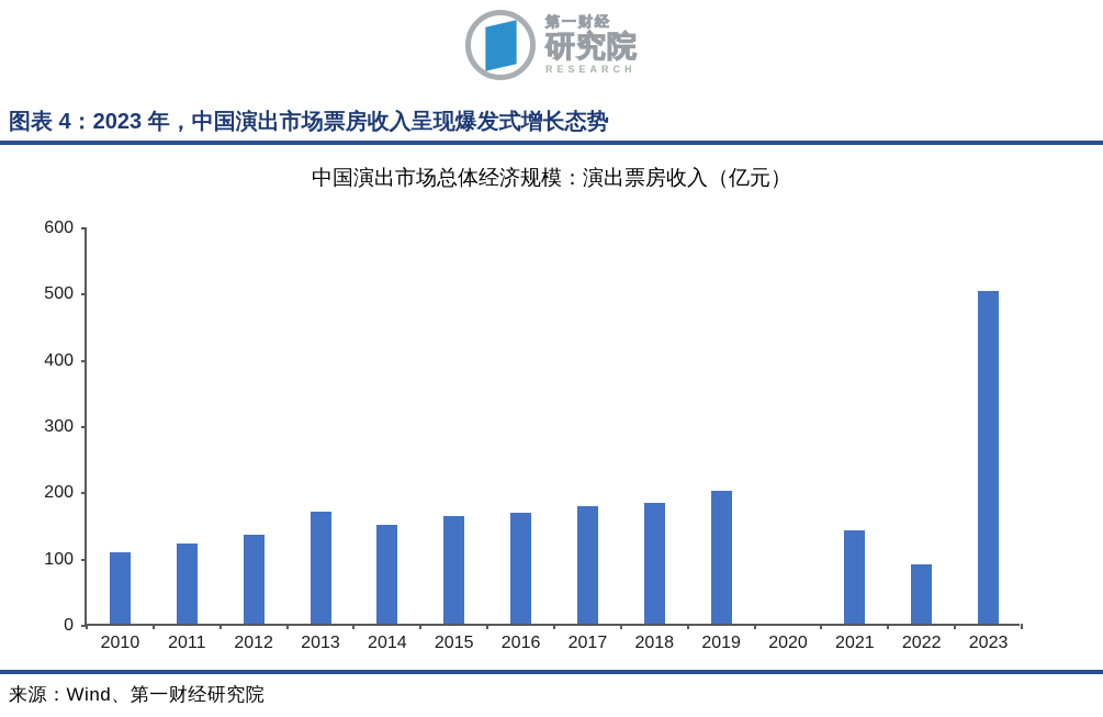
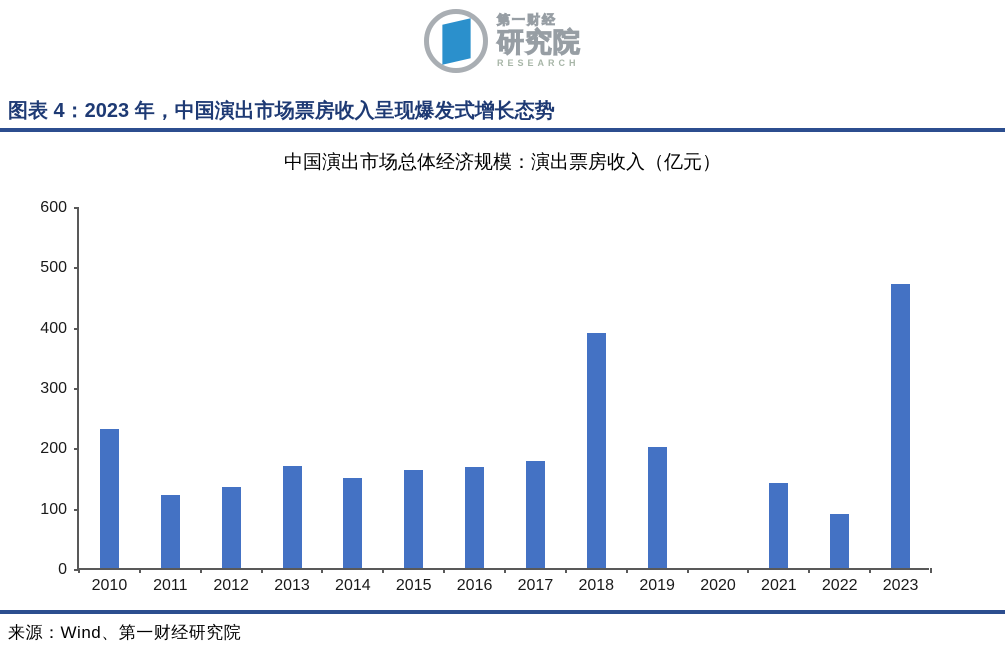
2010: 110 -> 230
2018: 180 -> 390
2023: 500 -> 470
